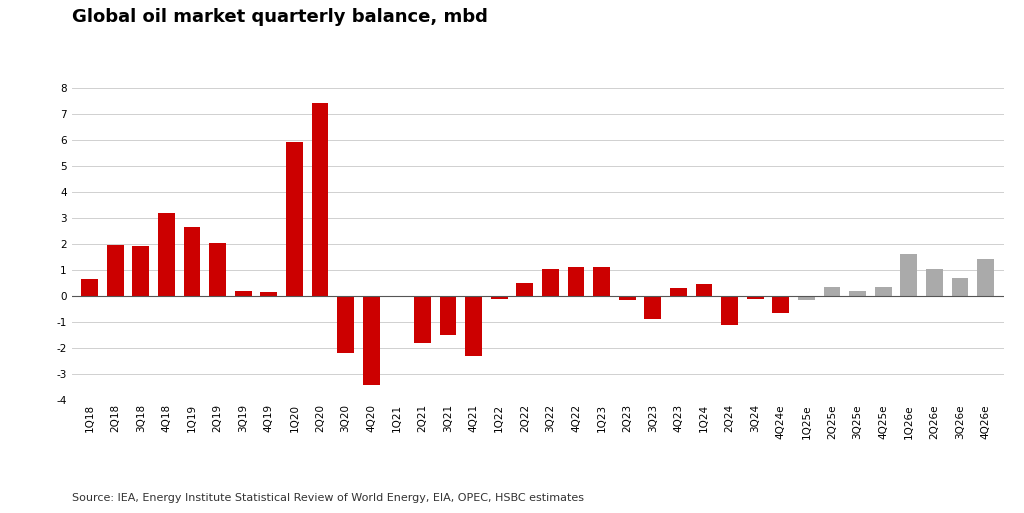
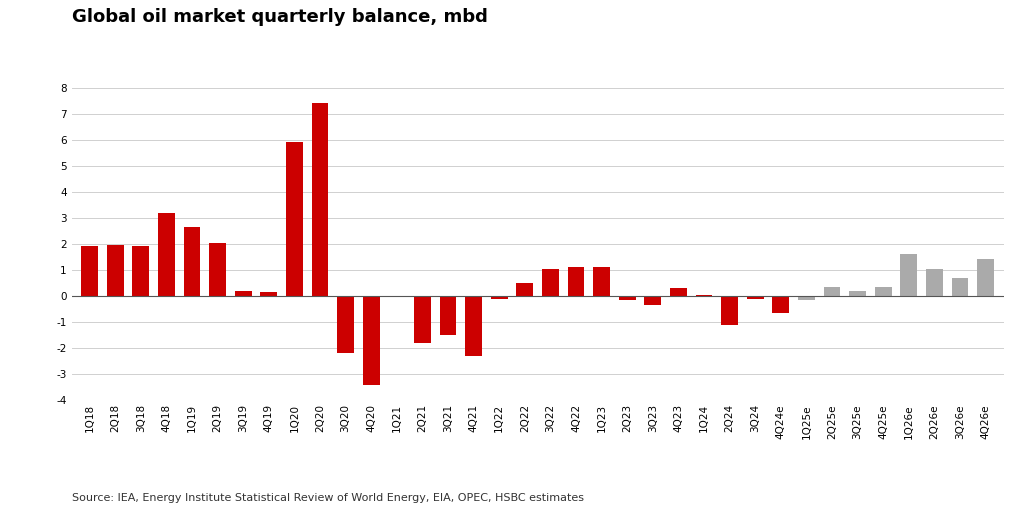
1Q18: 0.65 -> 1.90
3Q23: -0.90 -> -0.35
1Q24: 0.45 -> 0.05
